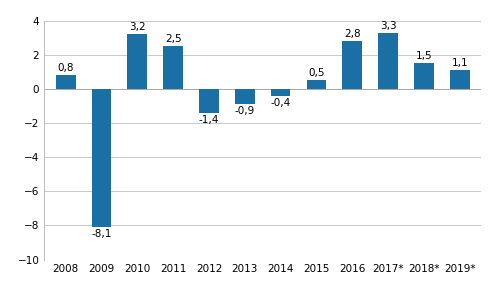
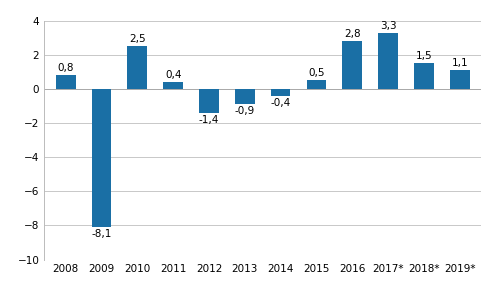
2010: 3,2 -> 2,5
2011: 2,5 -> 0,4
